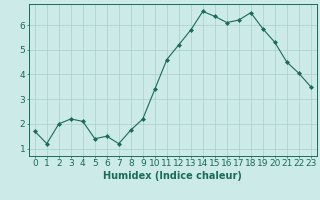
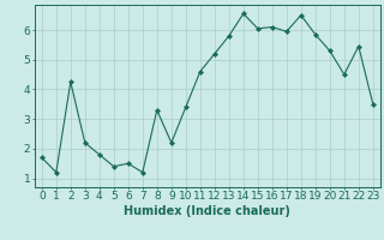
2: 2.00 -> 4.25
4: 2.10 -> 1.80
8: 1.75 -> 3.30
15: 6.35 -> 6.05
17: 6.20 -> 5.95
22: 4.05 -> 5.45
